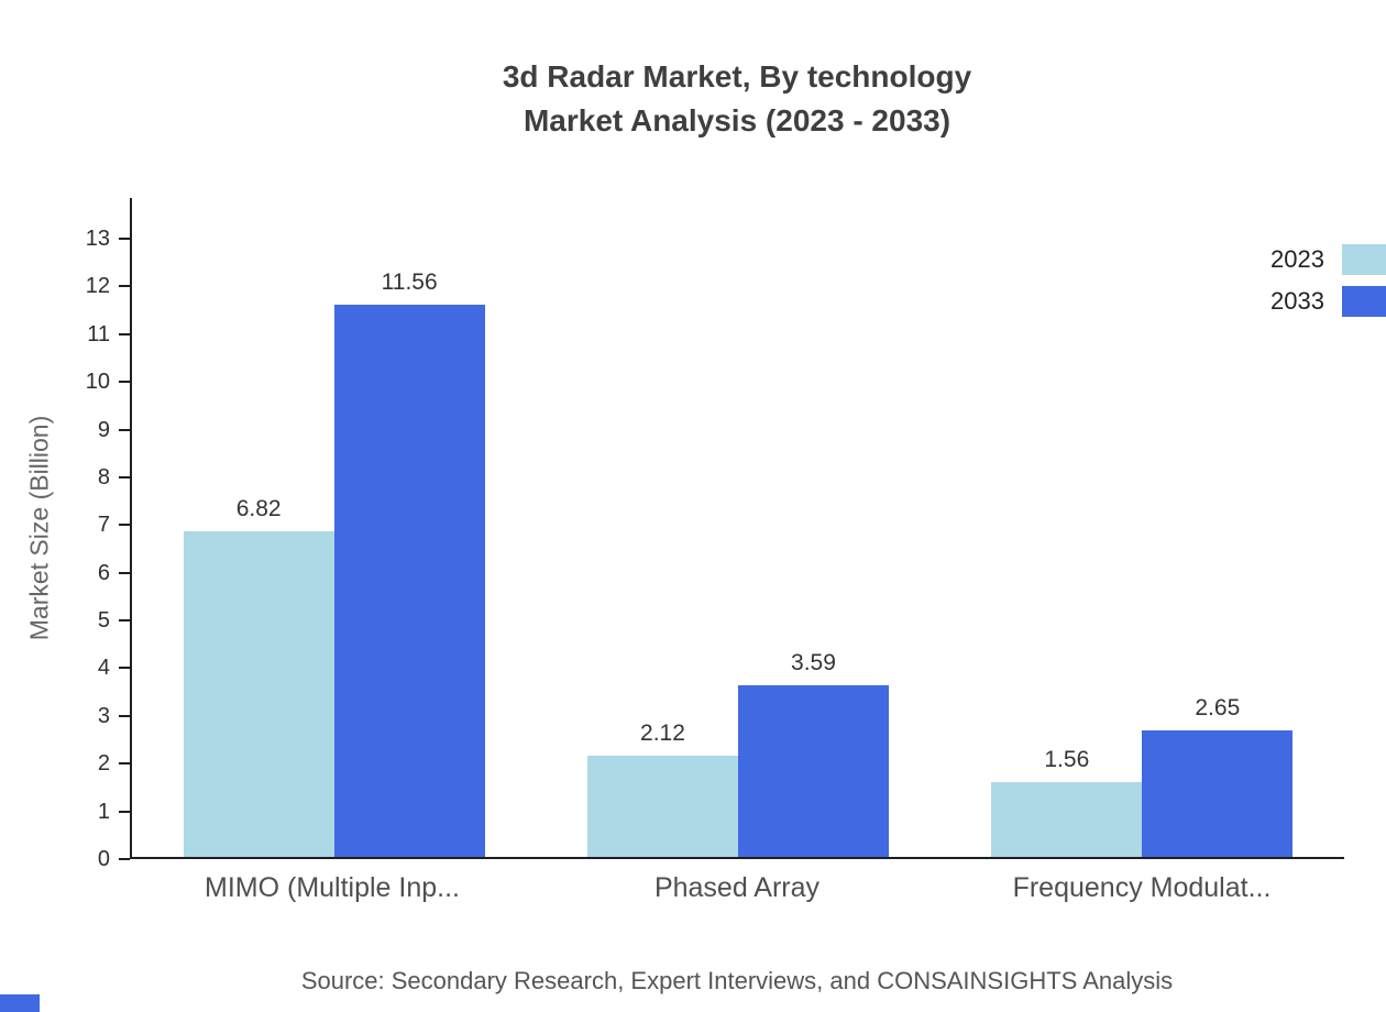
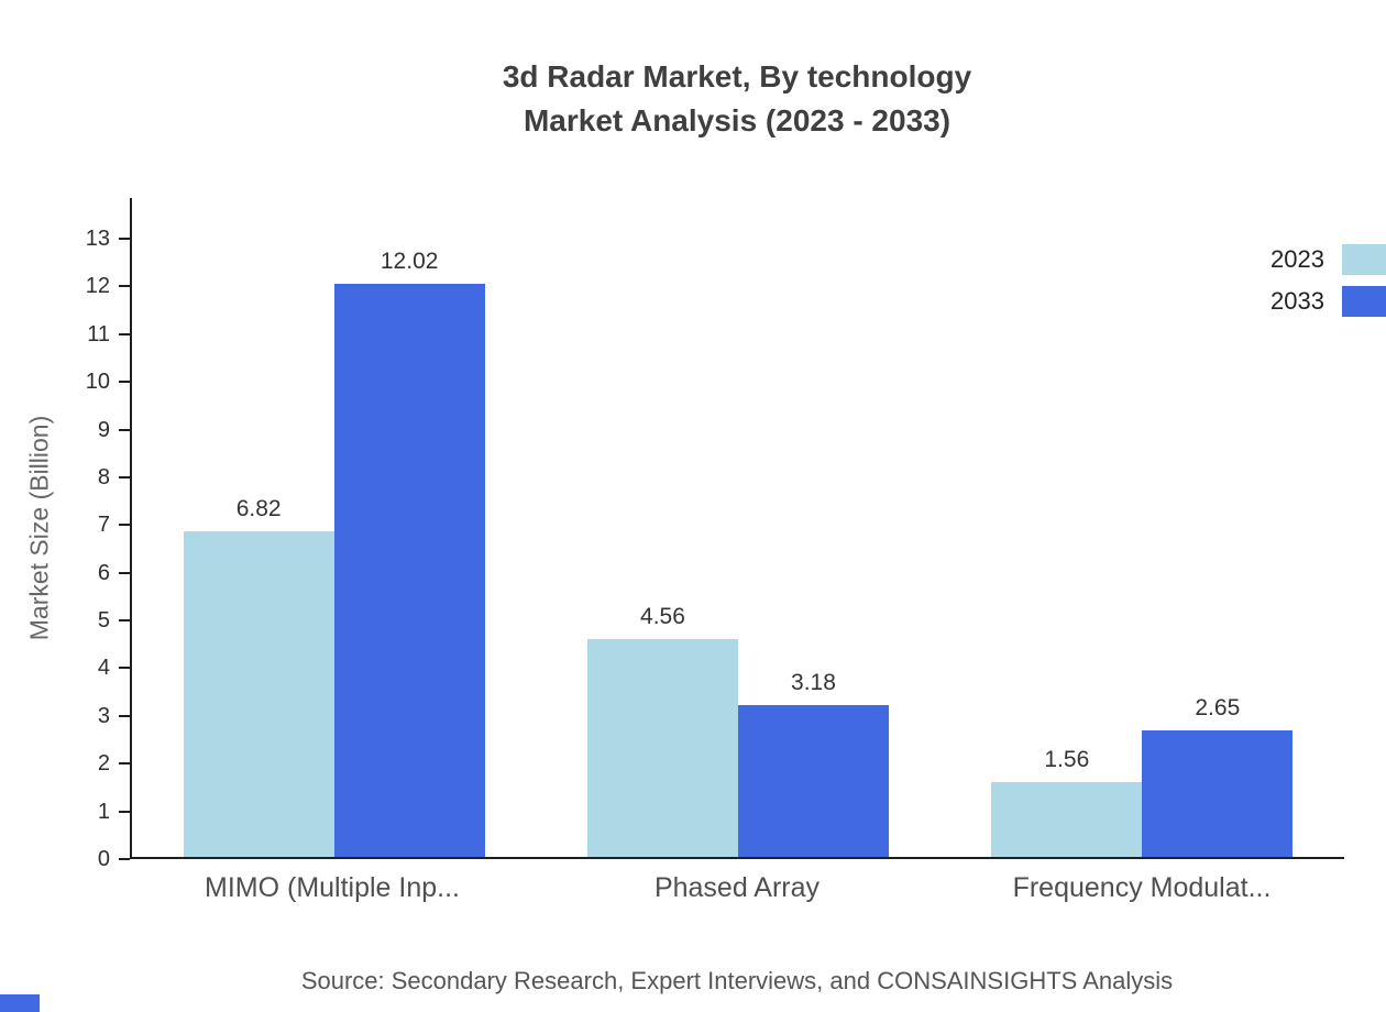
2033/MIMO (Multiple Inp...: 11.56 -> 12.02
2023/Phased Array: 2.12 -> 4.56
2033/Phased Array: 3.59 -> 3.18
